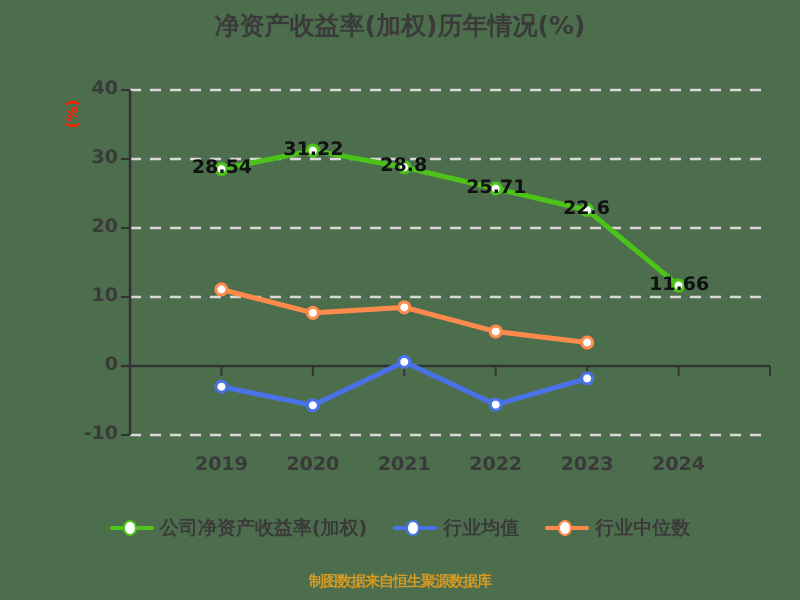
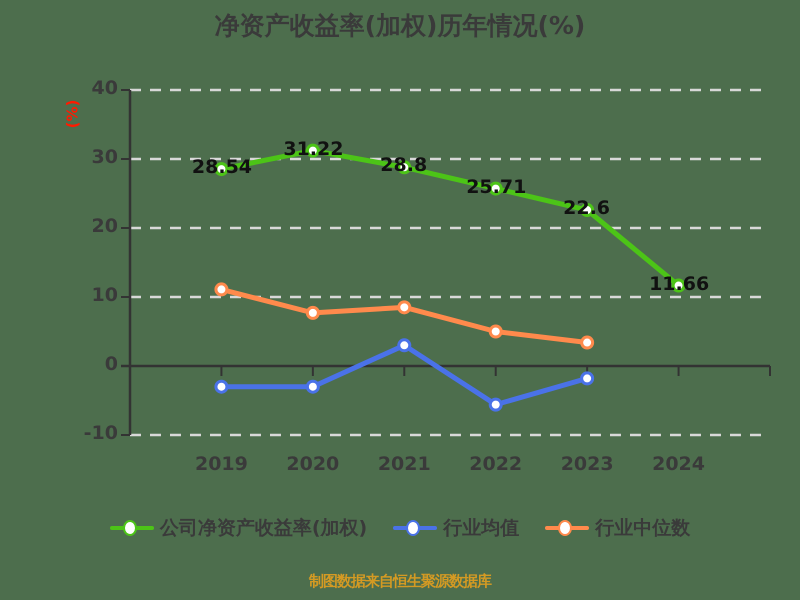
行业均值/2020: -6 -> -3
行业均值/2021: 1 -> 3
